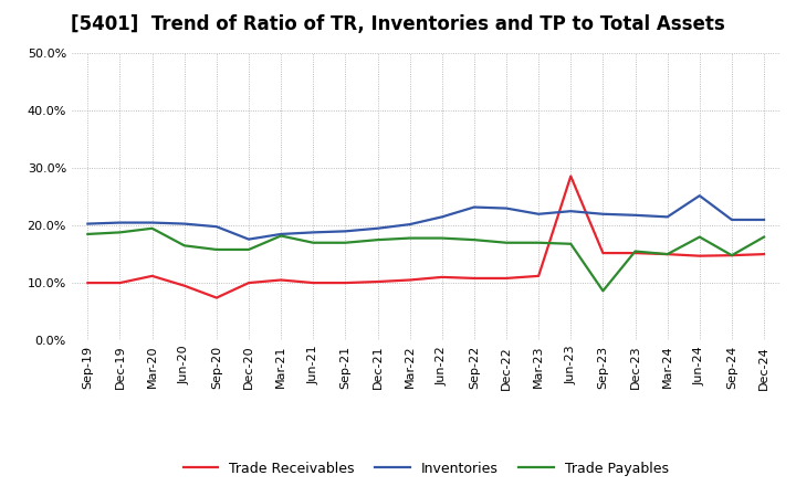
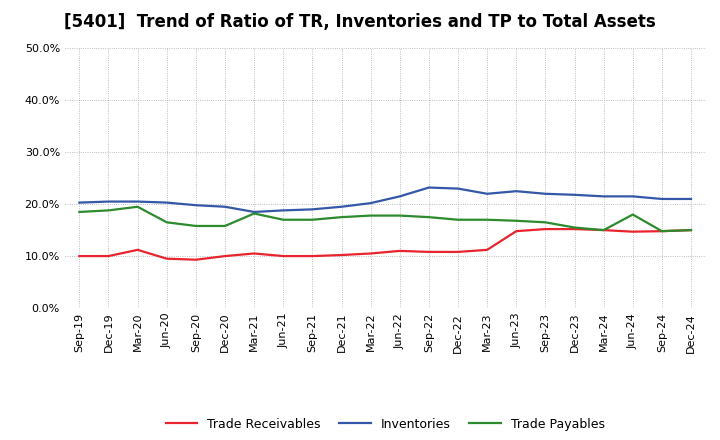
Trade Receivables/Sep-20: 7.4% -> 9.3%
Inventories/Dec-20: 17.6% -> 19.5%
Trade Receivables/Jun-23: 28.6% -> 14.8%
Trade Payables/Sep-23: 8.6% -> 16.5%
Inventories/Jun-24: 25.2% -> 21.5%
Trade Payables/Dec-24: 18.0% -> 15.0%
